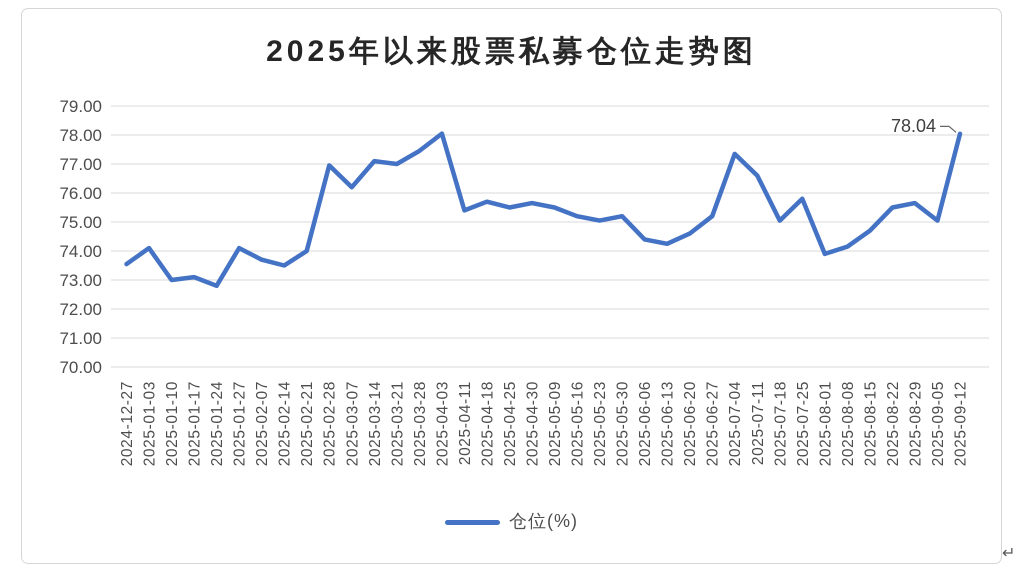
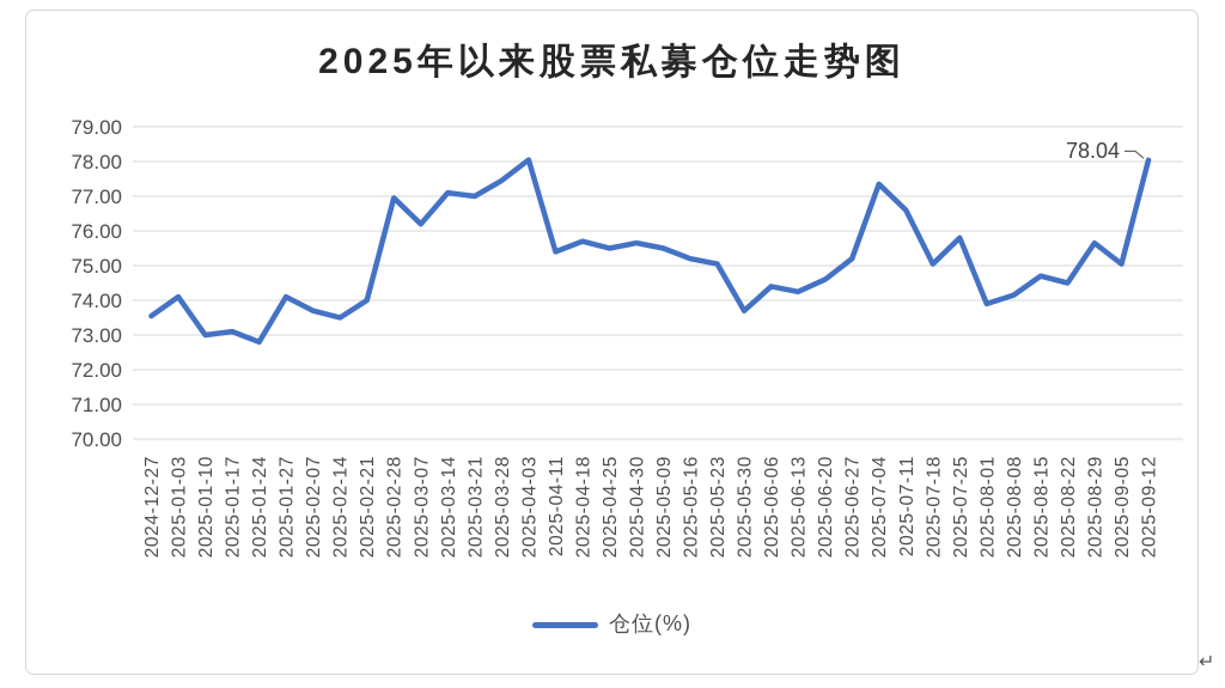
2025-05-30: 75.2 -> 73.7
2025-08-22: 75.5 -> 74.5
